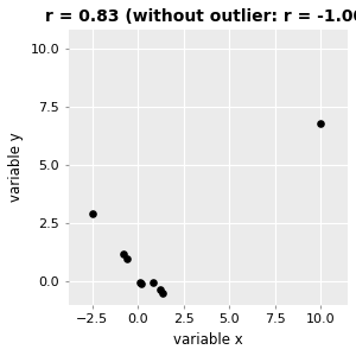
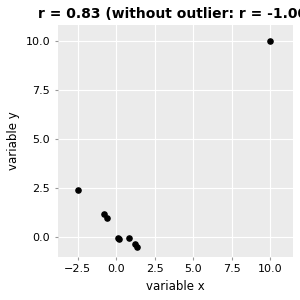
−2.5: 2.9 -> 2.4
10.0: 6.8 -> 10.0
